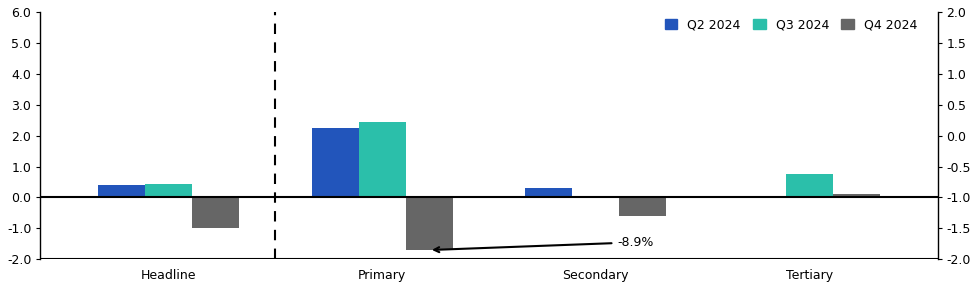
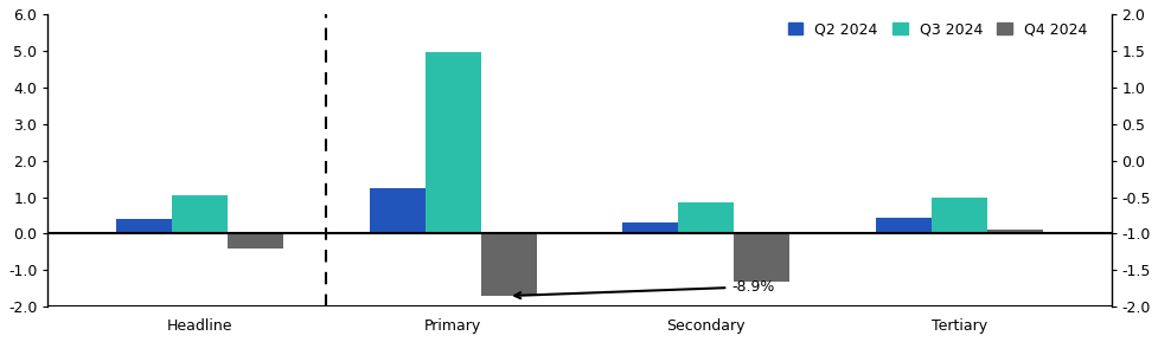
Q3 2024/Headline: 0.45 -> 1.05
Q4 2024/Headline: -1.0 -> -0.4
Q2 2024/Primary: 2.25 -> 1.25
Q3 2024/Primary: 2.45 -> 4.95
Q3 2024/Secondary: 0.05 -> 0.85
Q4 2024/Secondary: -0.6 -> -1.3
Q2 2024/Tertiary: 0.05 -> 0.45
Q3 2024/Tertiary: 0.75 -> 1.00
